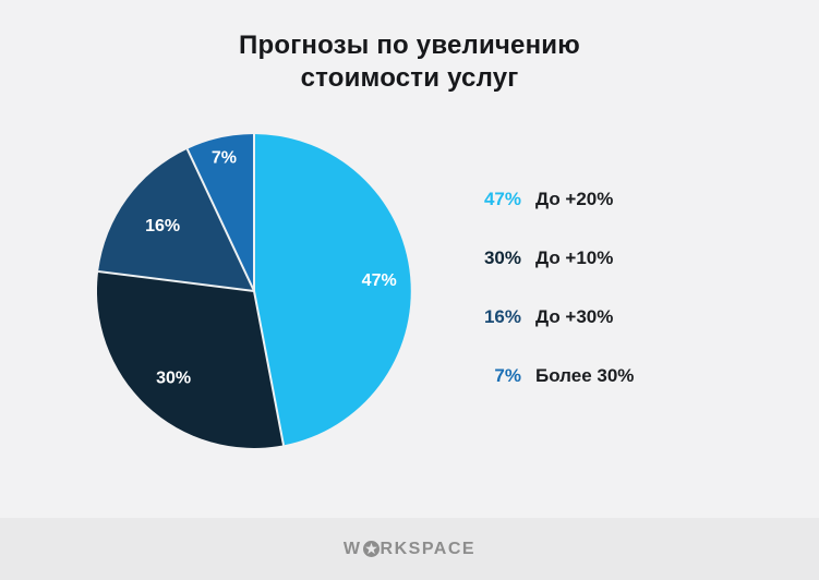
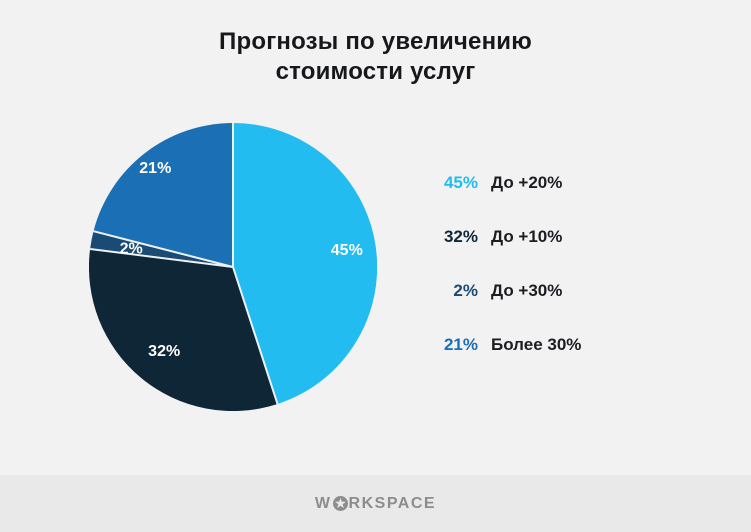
До +20%: 47% -> 45%
До +10%: 30% -> 32%
До +30%: 16% -> 2%
Более 30%: 7% -> 21%
